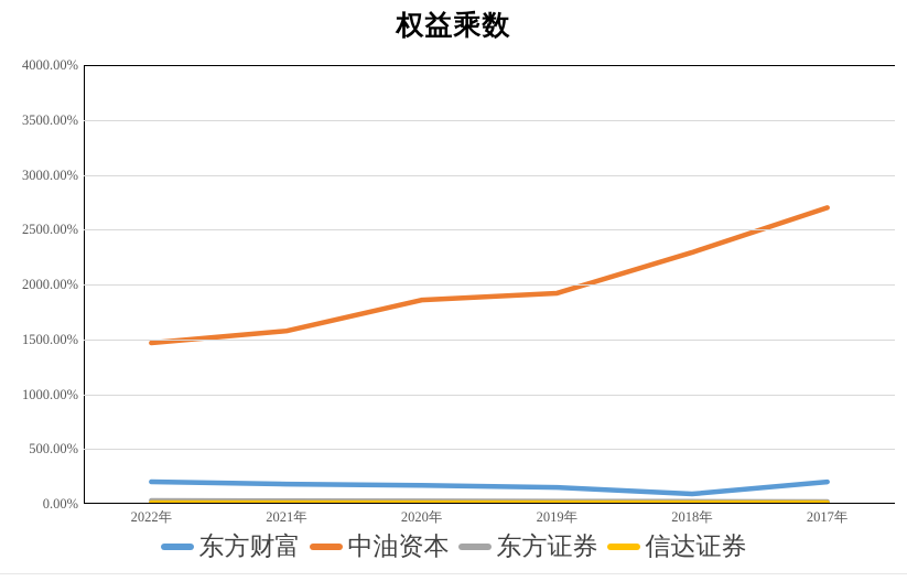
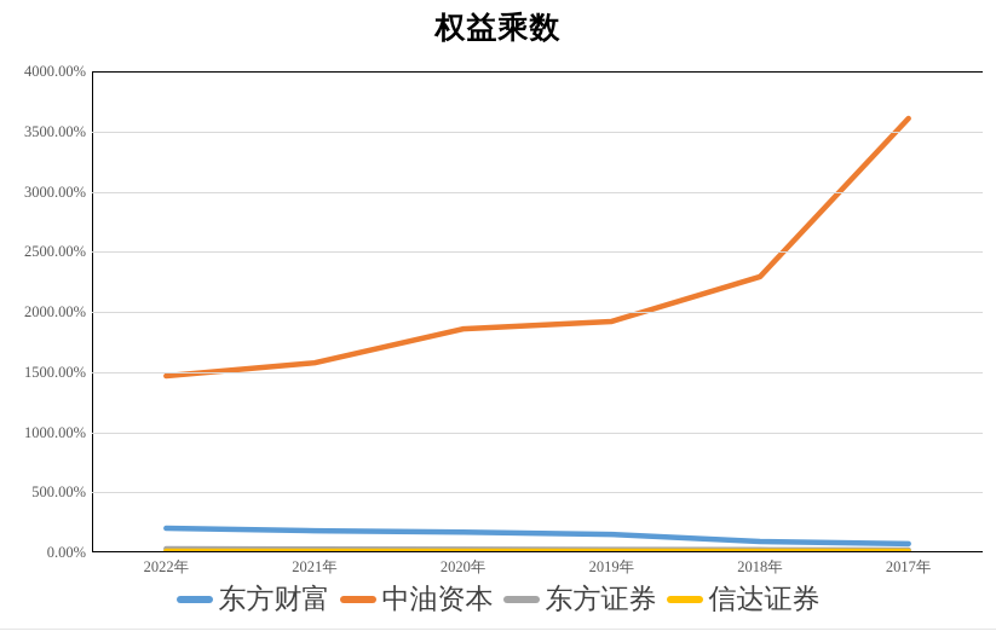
东方财富/2017年: 200% -> 100%
中油资本/2017年: 2700% -> 3600%
